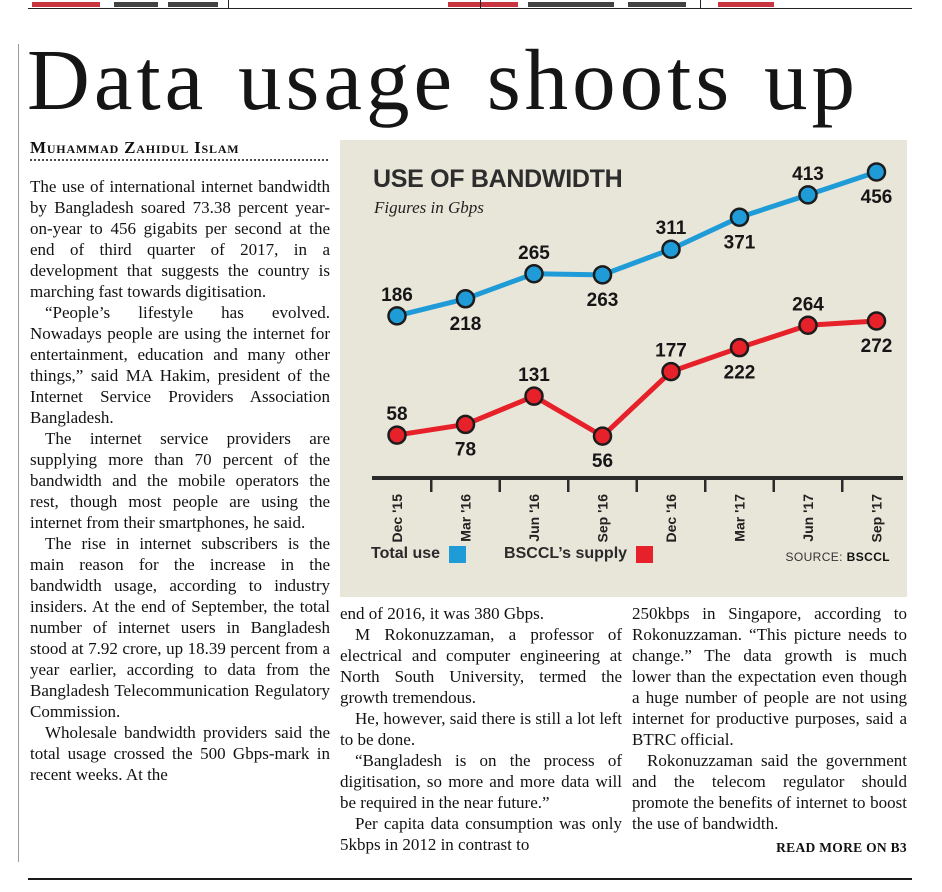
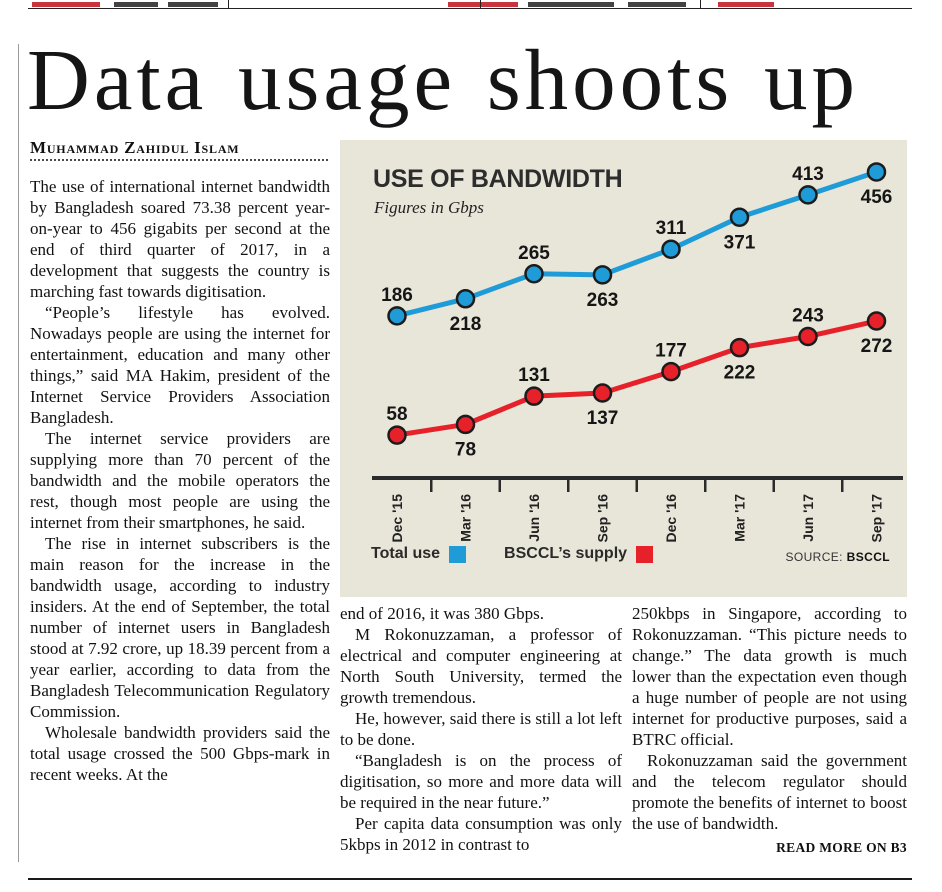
BSCCL’s supply/Sep '16: 56 -> 137
BSCCL’s supply/Jun '17: 264 -> 243
